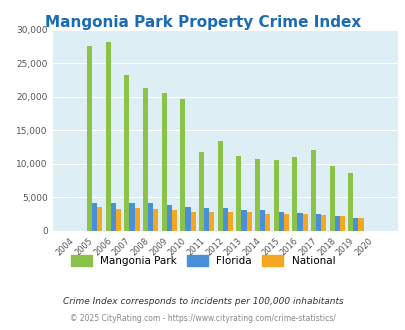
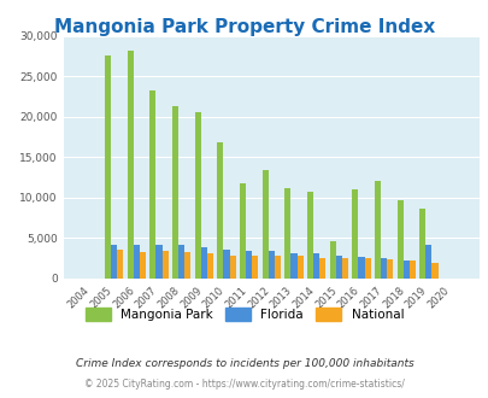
Mangonia Park/2010: 19,600 -> 16,800
Mangonia Park/2015: 10,600 -> 4,600
Florida/2019: 2,000 -> 4,200
